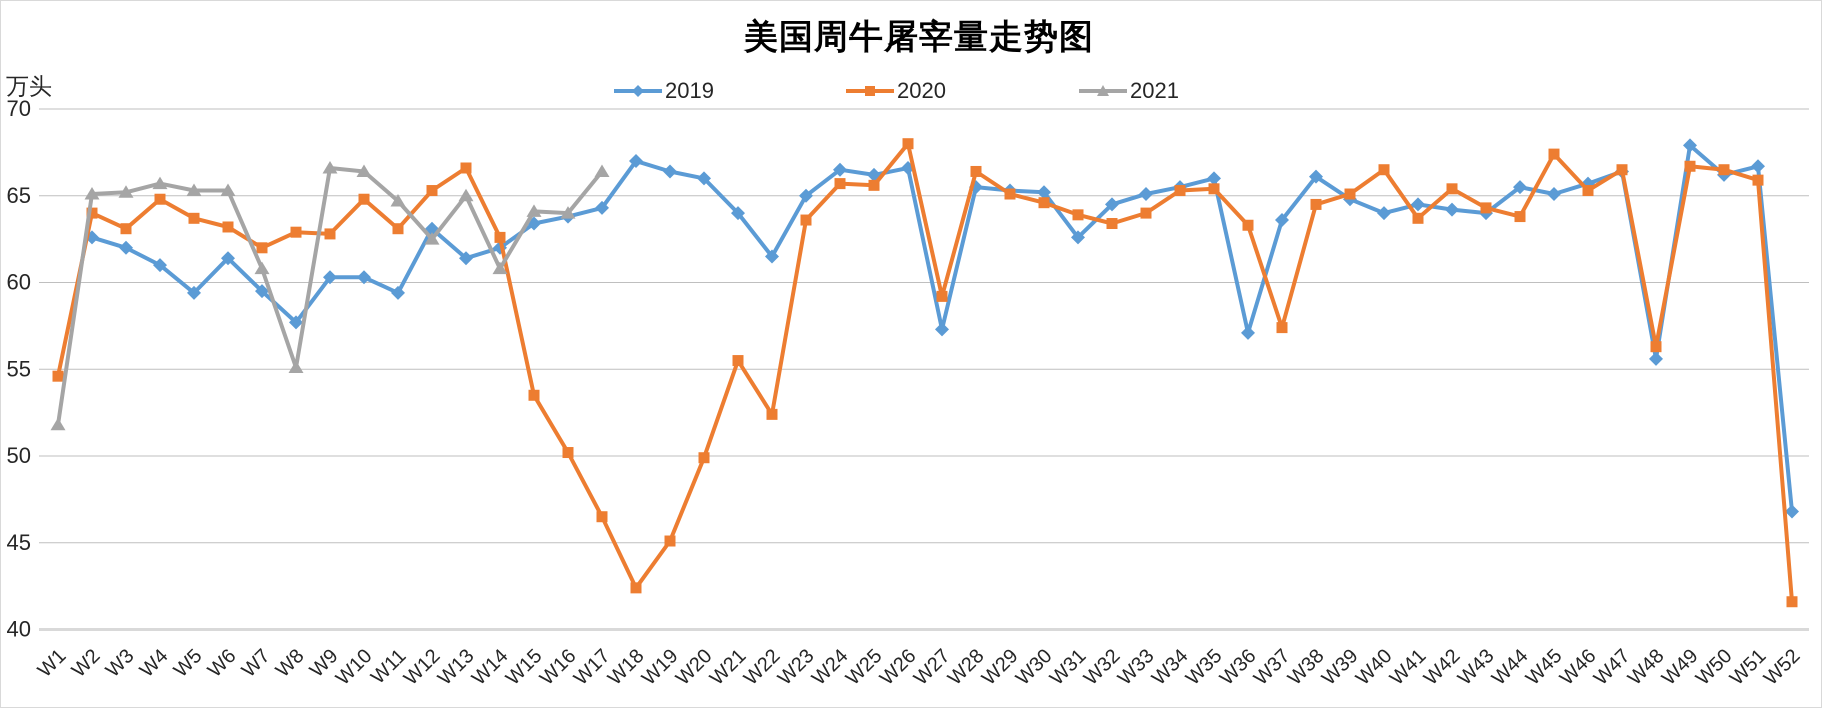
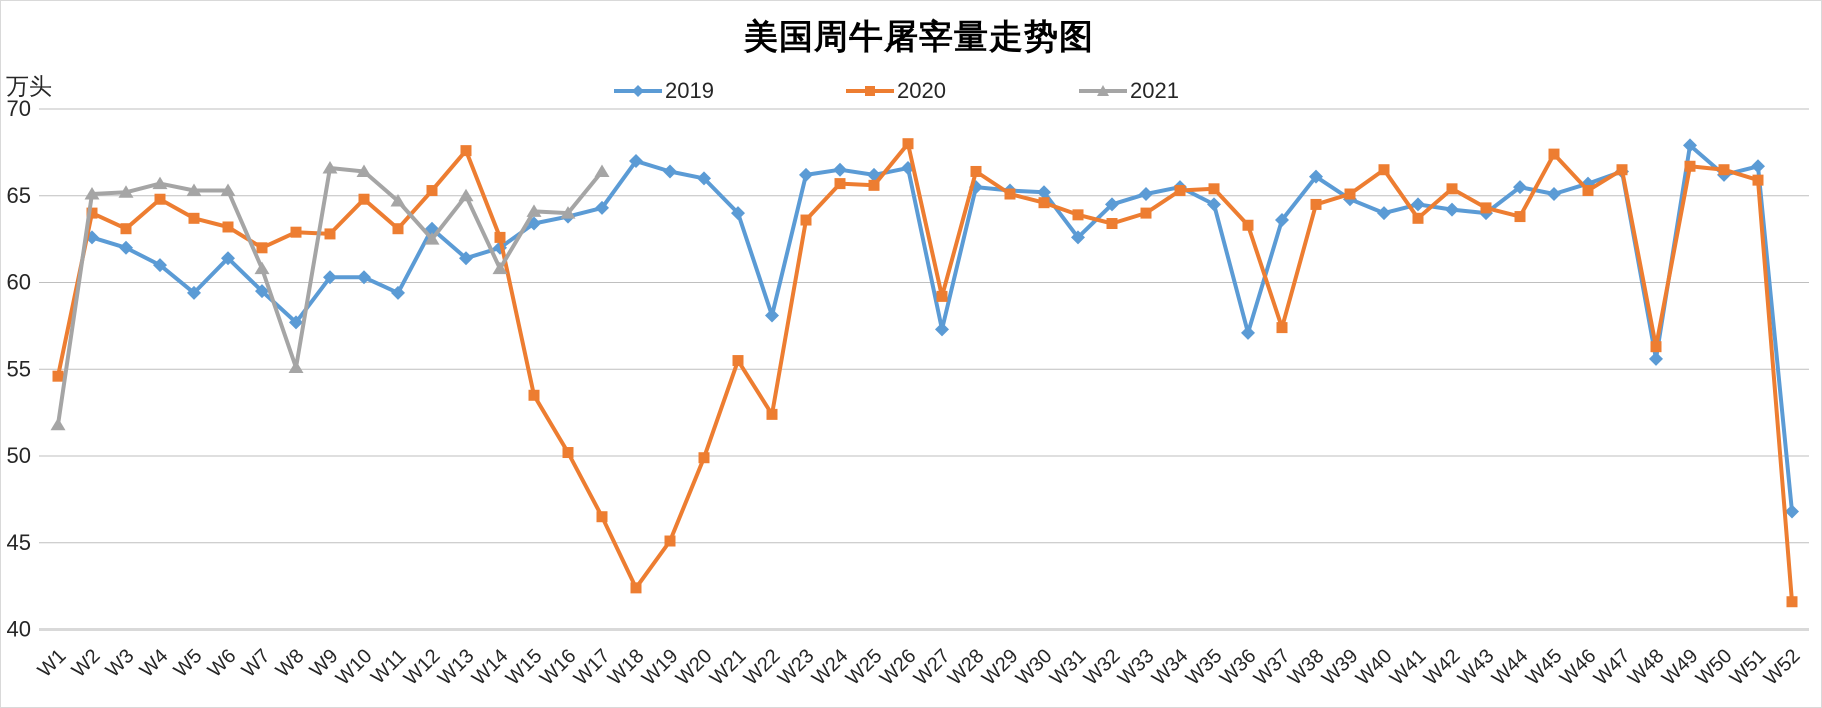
2020/W13: 66.6 -> 67.6
2019/W22: 61.5 -> 58.1
2019/W23: 65.0 -> 66.2
2019/W35: 66.0 -> 64.5
